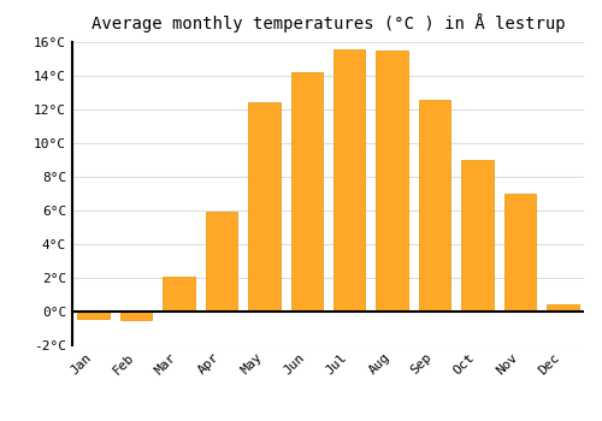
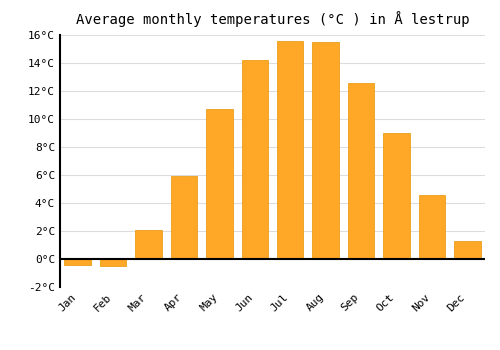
May: 12.4°C -> 10.7°C
Nov: 7.0°C -> 4.6°C
Dec: 0.4°C -> 1.3°C
